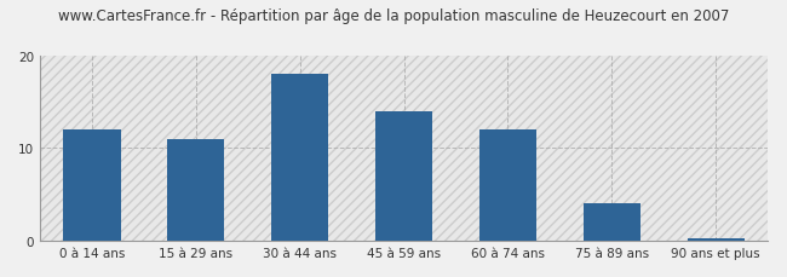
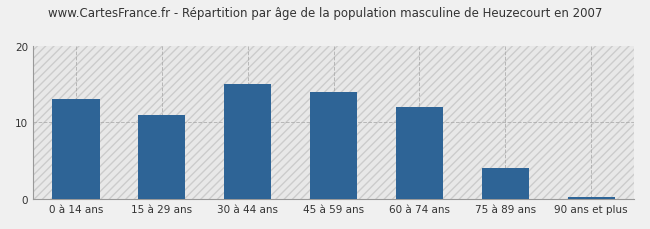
0 à 14 ans: 12.0 -> 13.0
30 à 44 ans: 18.0 -> 15.0
